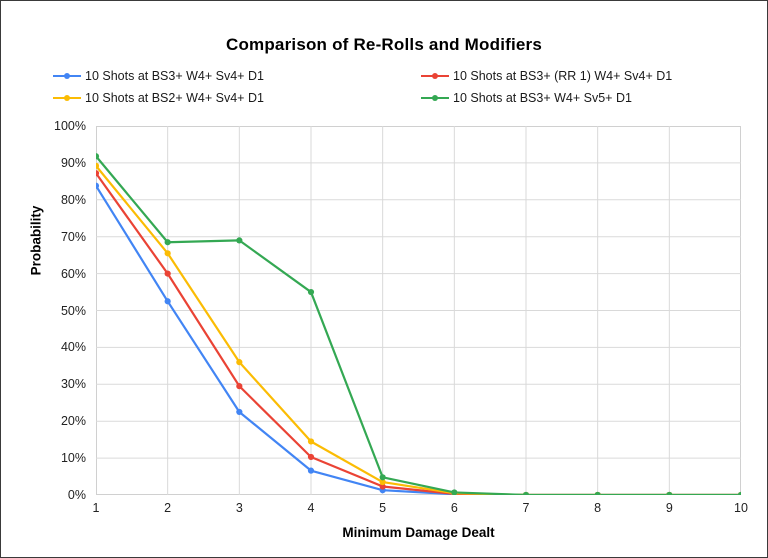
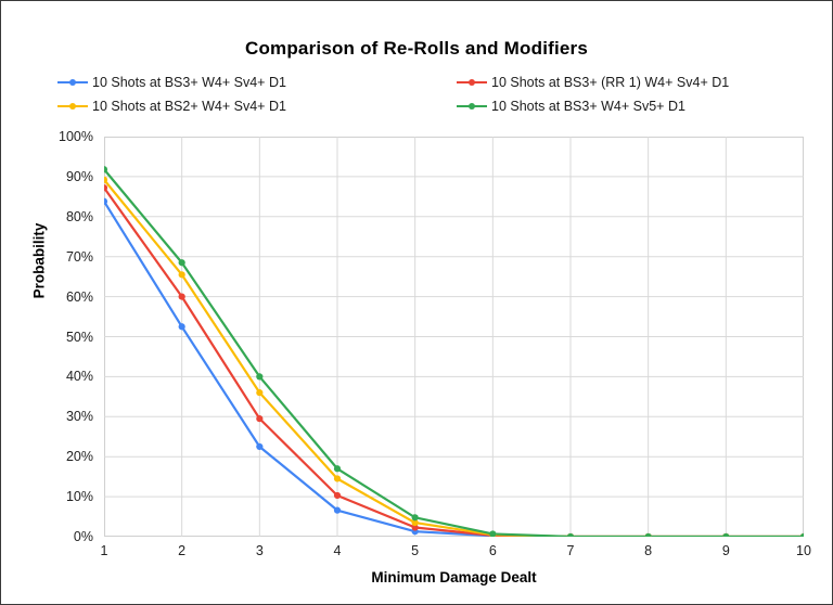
10 Shots at BS3+ W4+ Sv5+ D1/3: 69% -> 40%
10 Shots at BS3+ W4+ Sv5+ D1/4: 55% -> 17%
